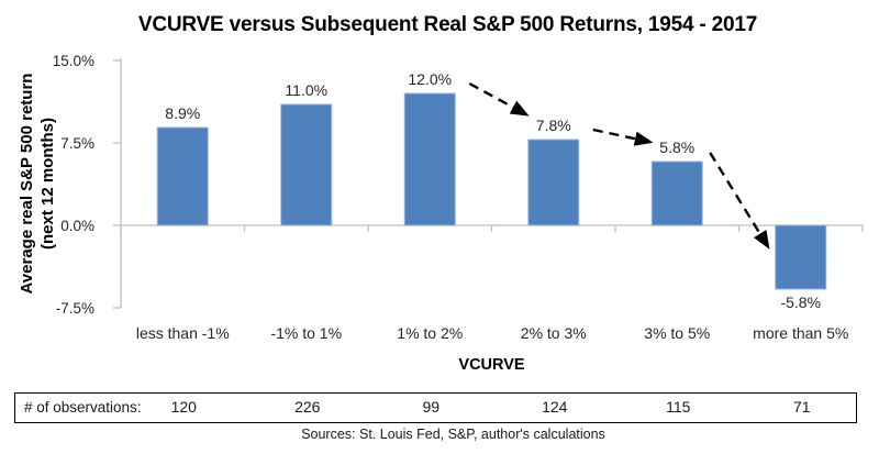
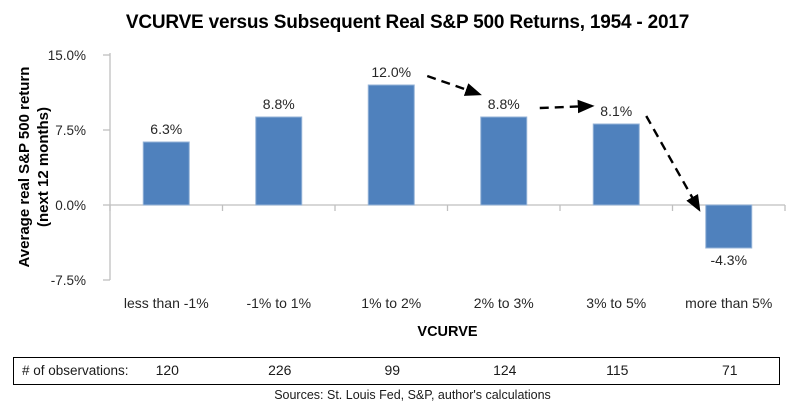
less than -1%: 8.9% -> 6.3%
-1% to 1%: 11.0% -> 8.8%
2% to 3%: 7.8% -> 8.8%
3% to 5%: 5.8% -> 8.1%
more than 5%: -5.8% -> -4.3%
